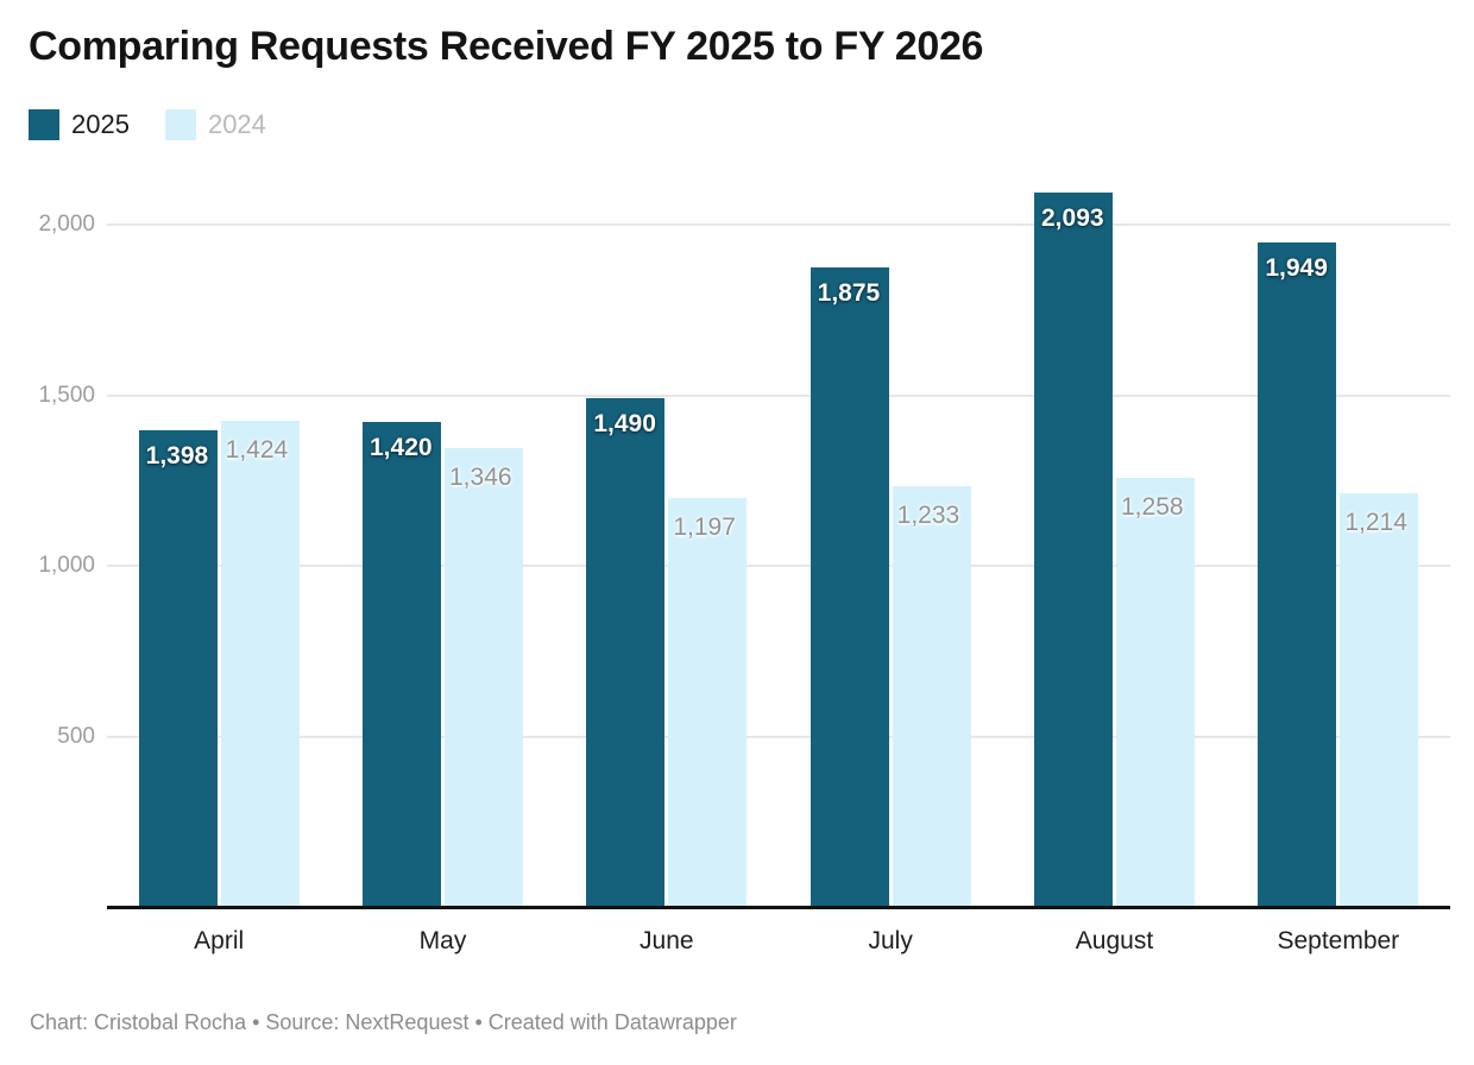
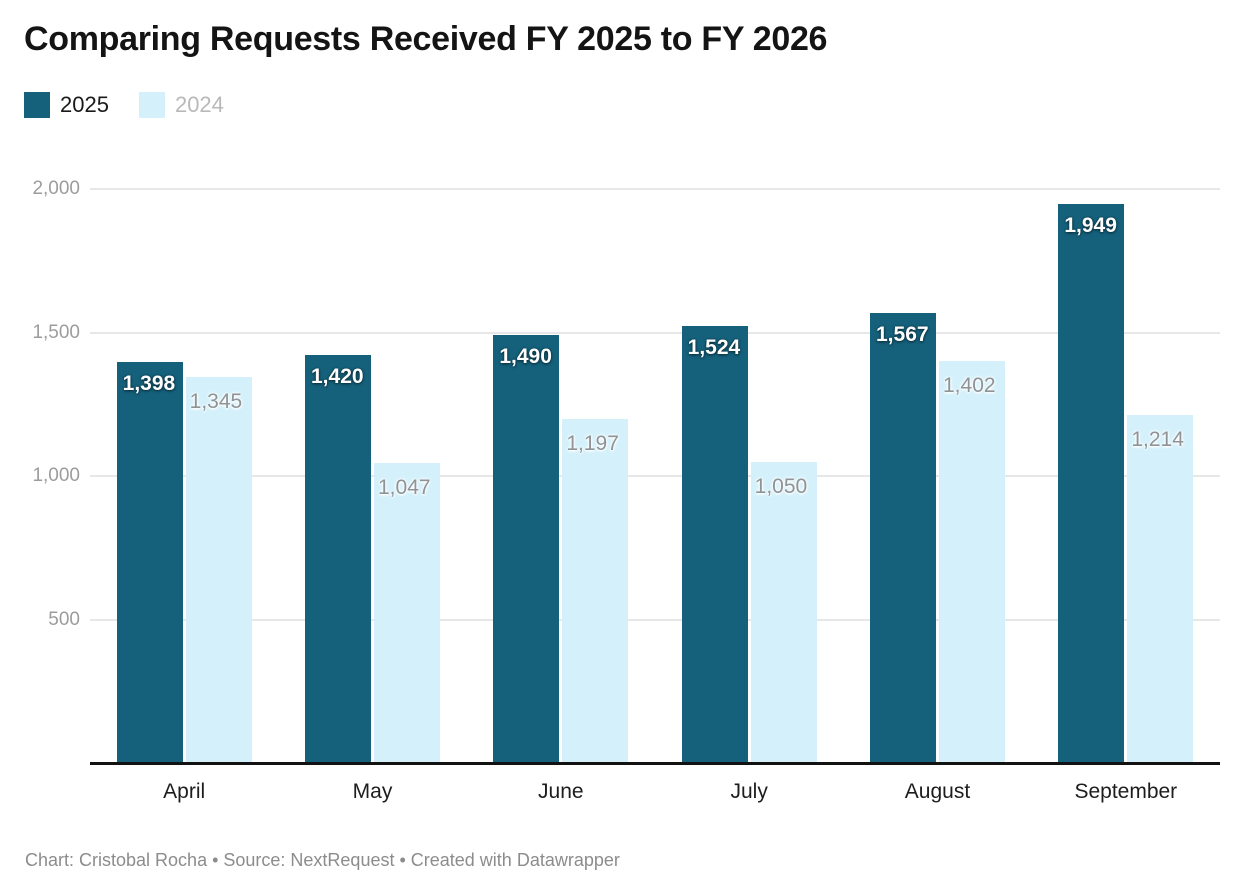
2024/April: 1,424 -> 1,345
2024/May: 1,346 -> 1,047
2025/July: 1,875 -> 1,524
2024/July: 1,233 -> 1,050
2025/August: 2,093 -> 1,567
2024/August: 1,258 -> 1,402
